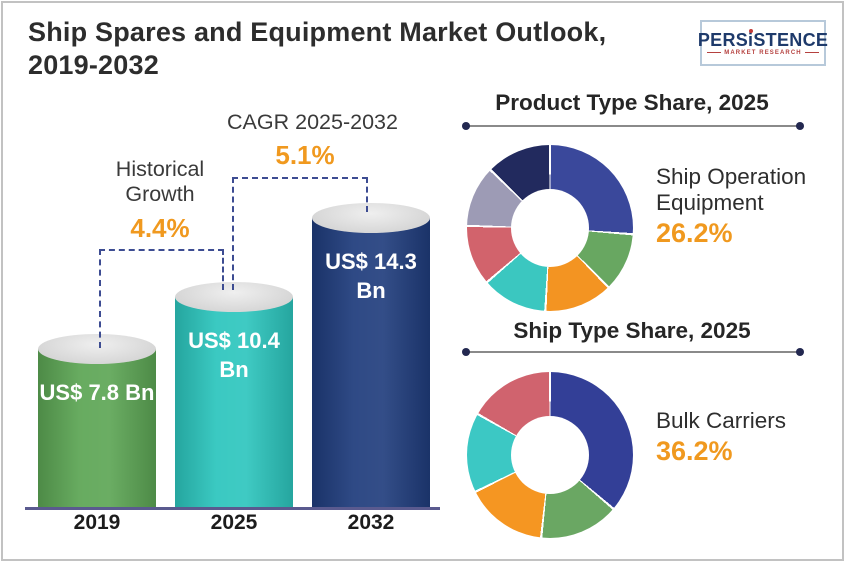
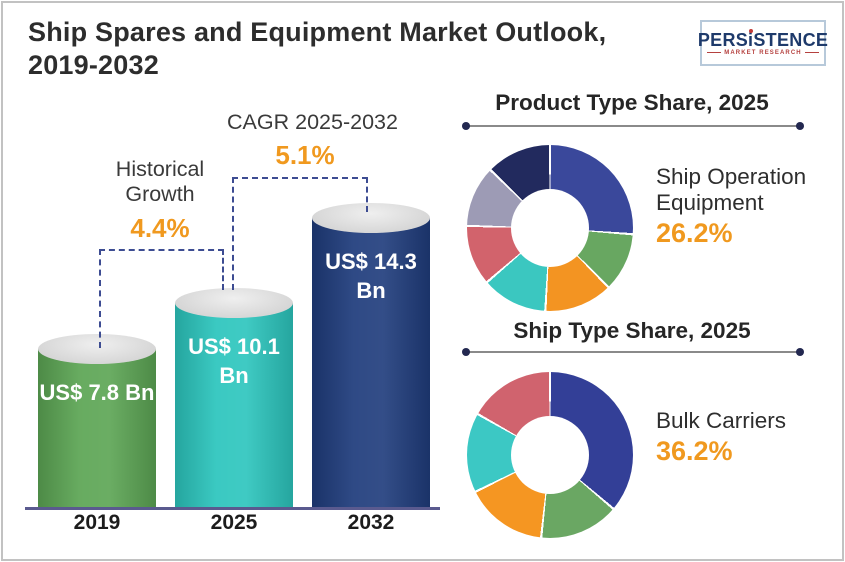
Ship Spares and Equipment Market Outlook, 2019-2032/2025: 10.4 -> 10.1
